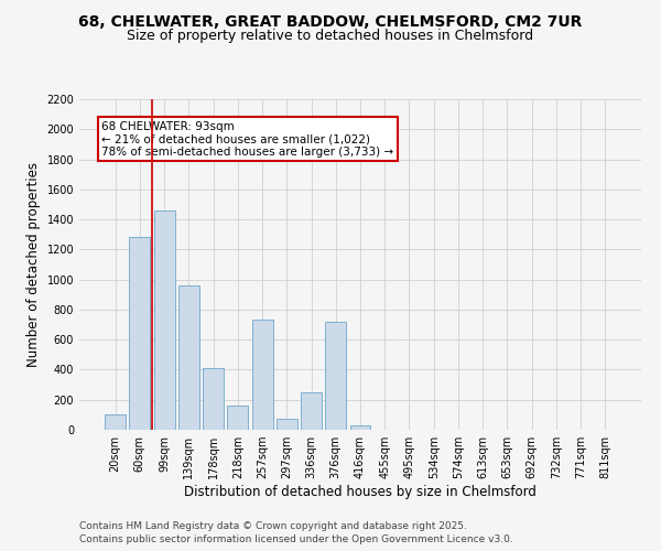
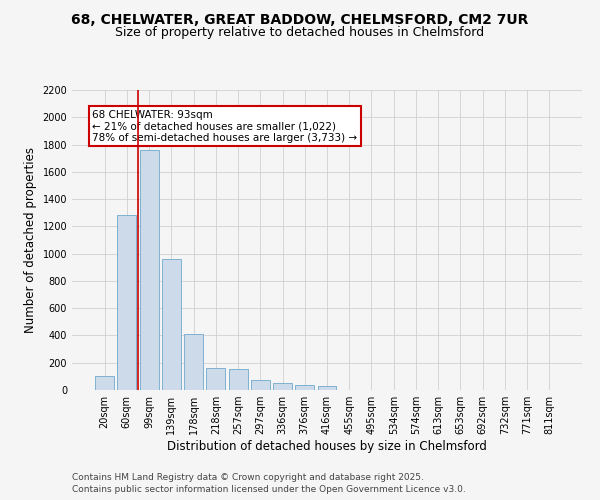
99sqm: 1460 -> 1760
257sqm: 730 -> 160
336sqm: 250 -> 50
376sqm: 720 -> 40
